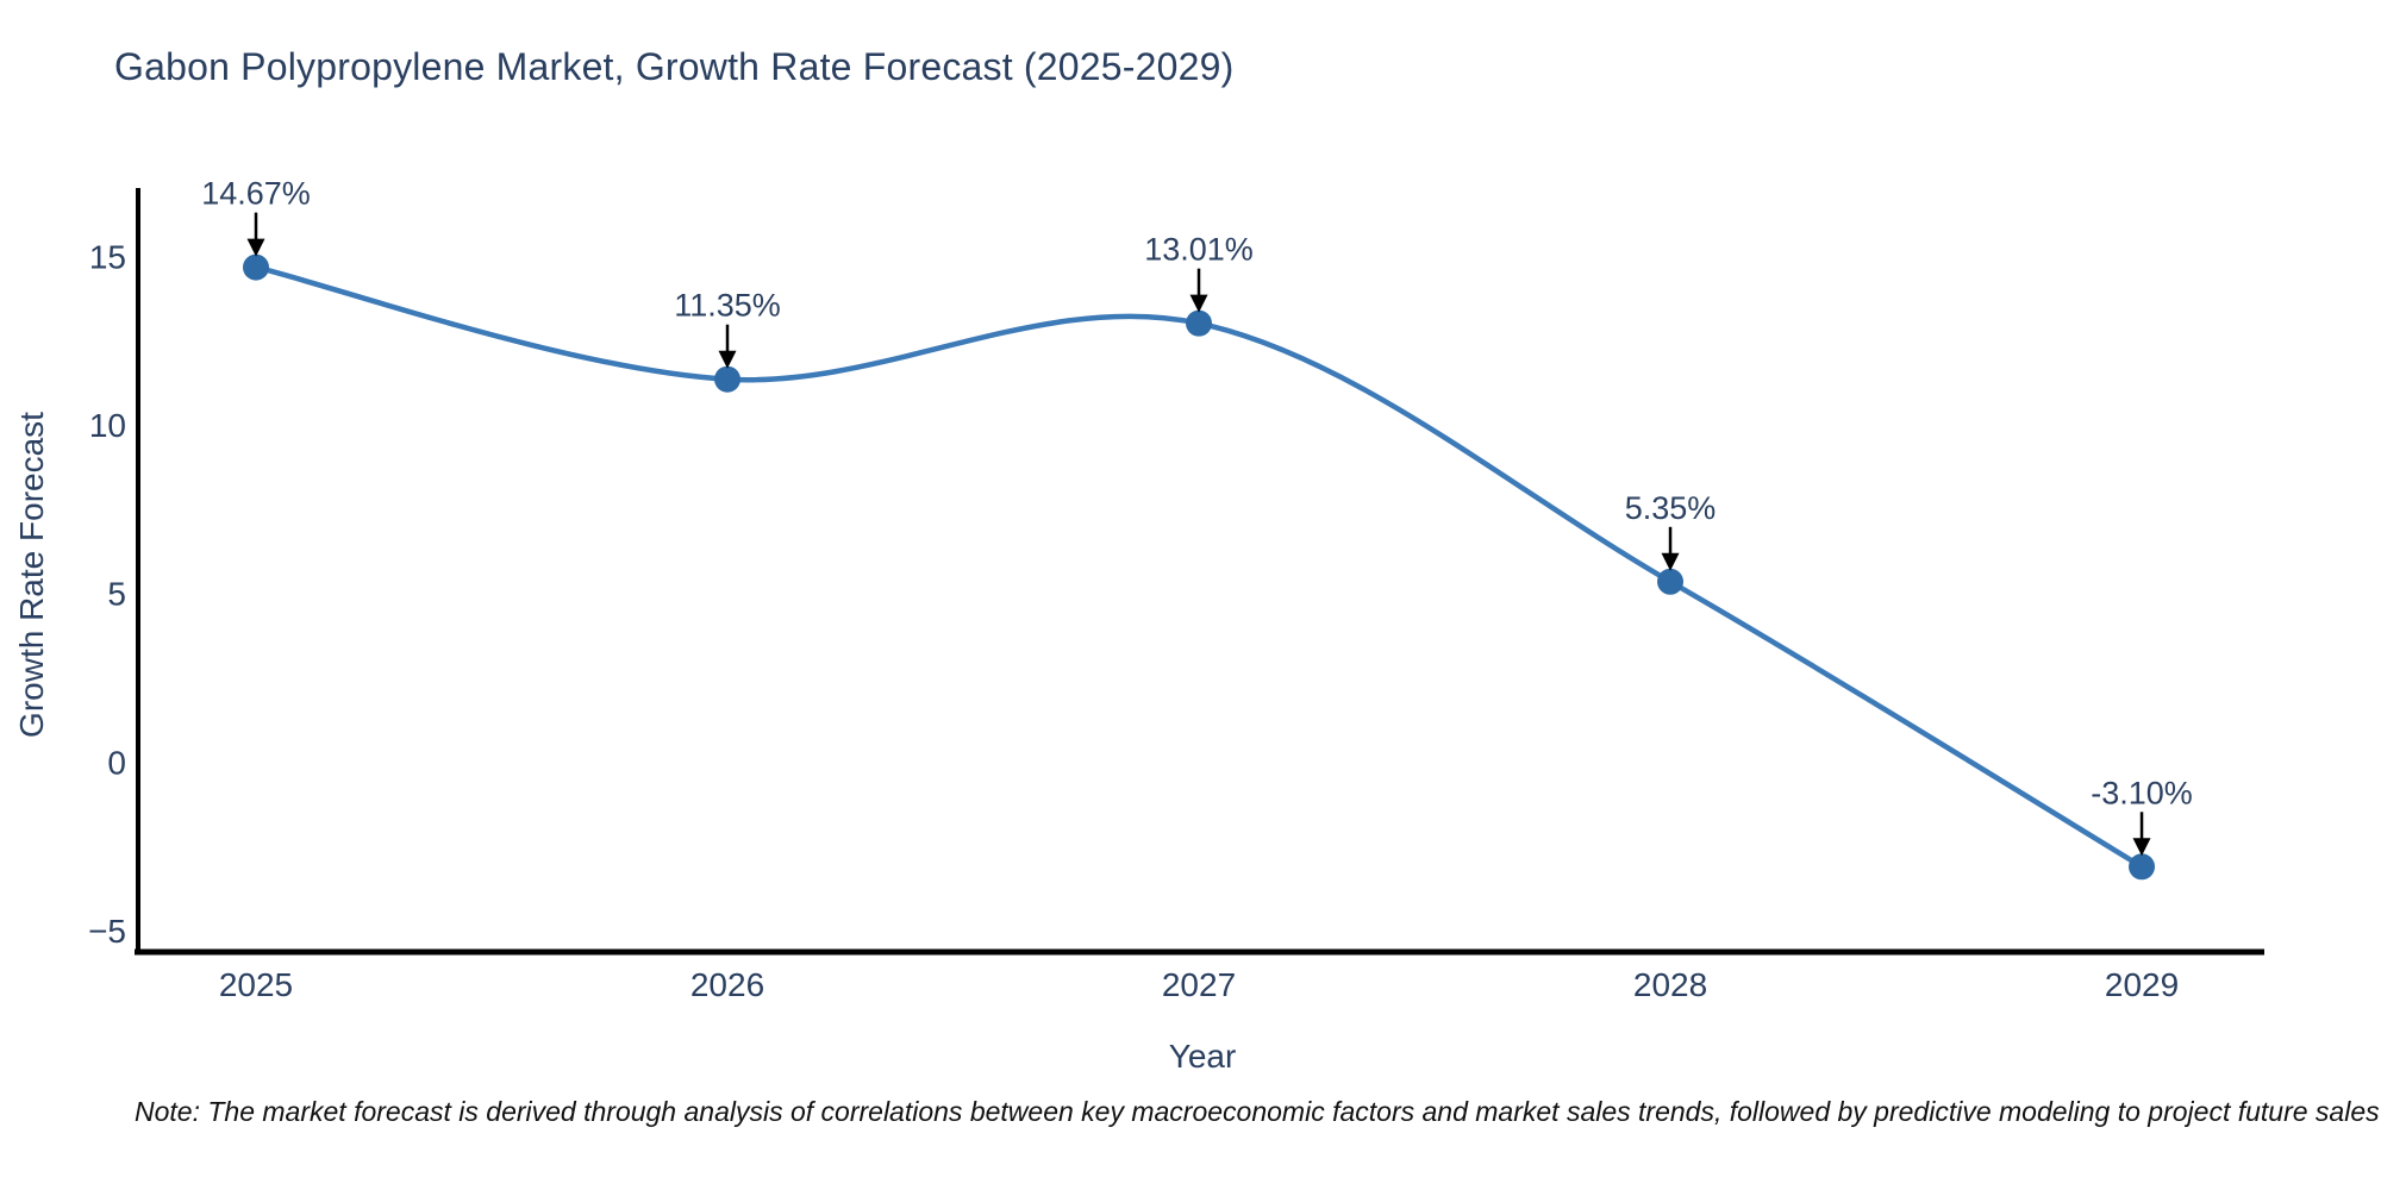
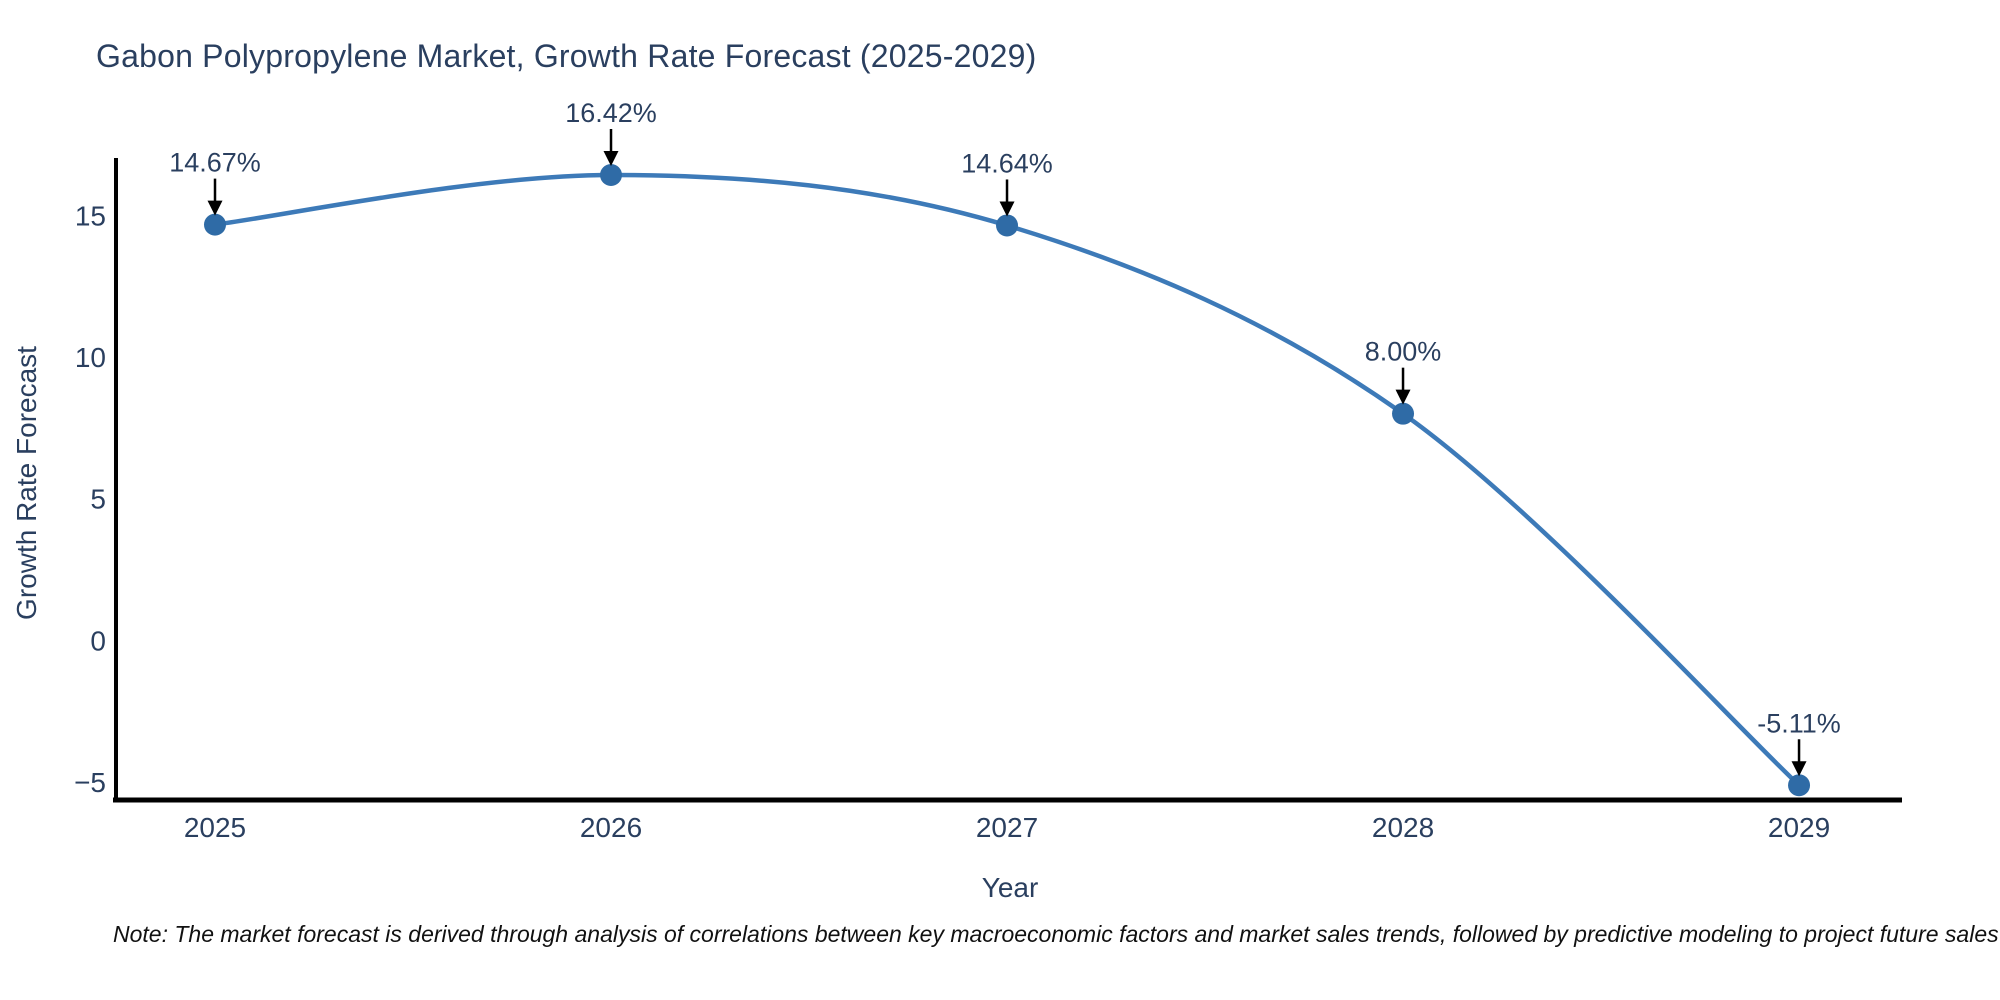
2026: 11.35% -> 16.42%
2027: 13.01% -> 14.64%
2028: 5.35% -> 8.00%
2029: -3.10% -> -5.11%
